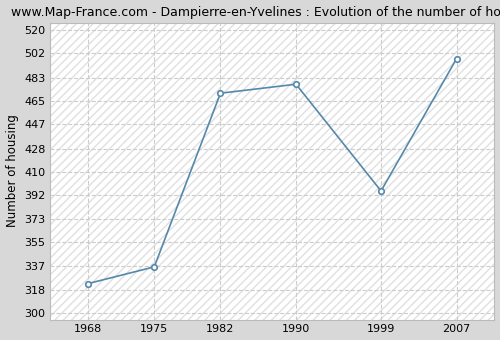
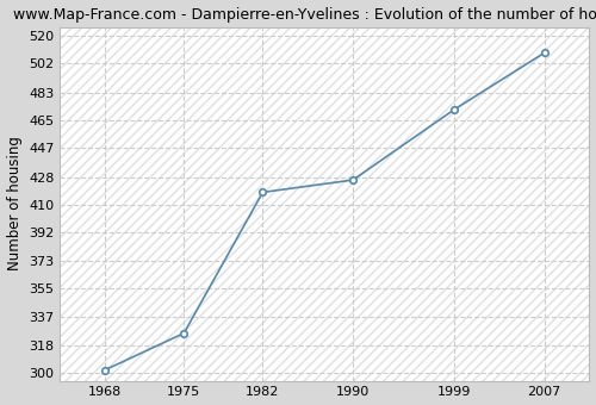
1968: 323 -> 302
1975: 336 -> 326
1982: 471 -> 418
1990: 478 -> 426
1999: 395 -> 472
2007: 498 -> 509
